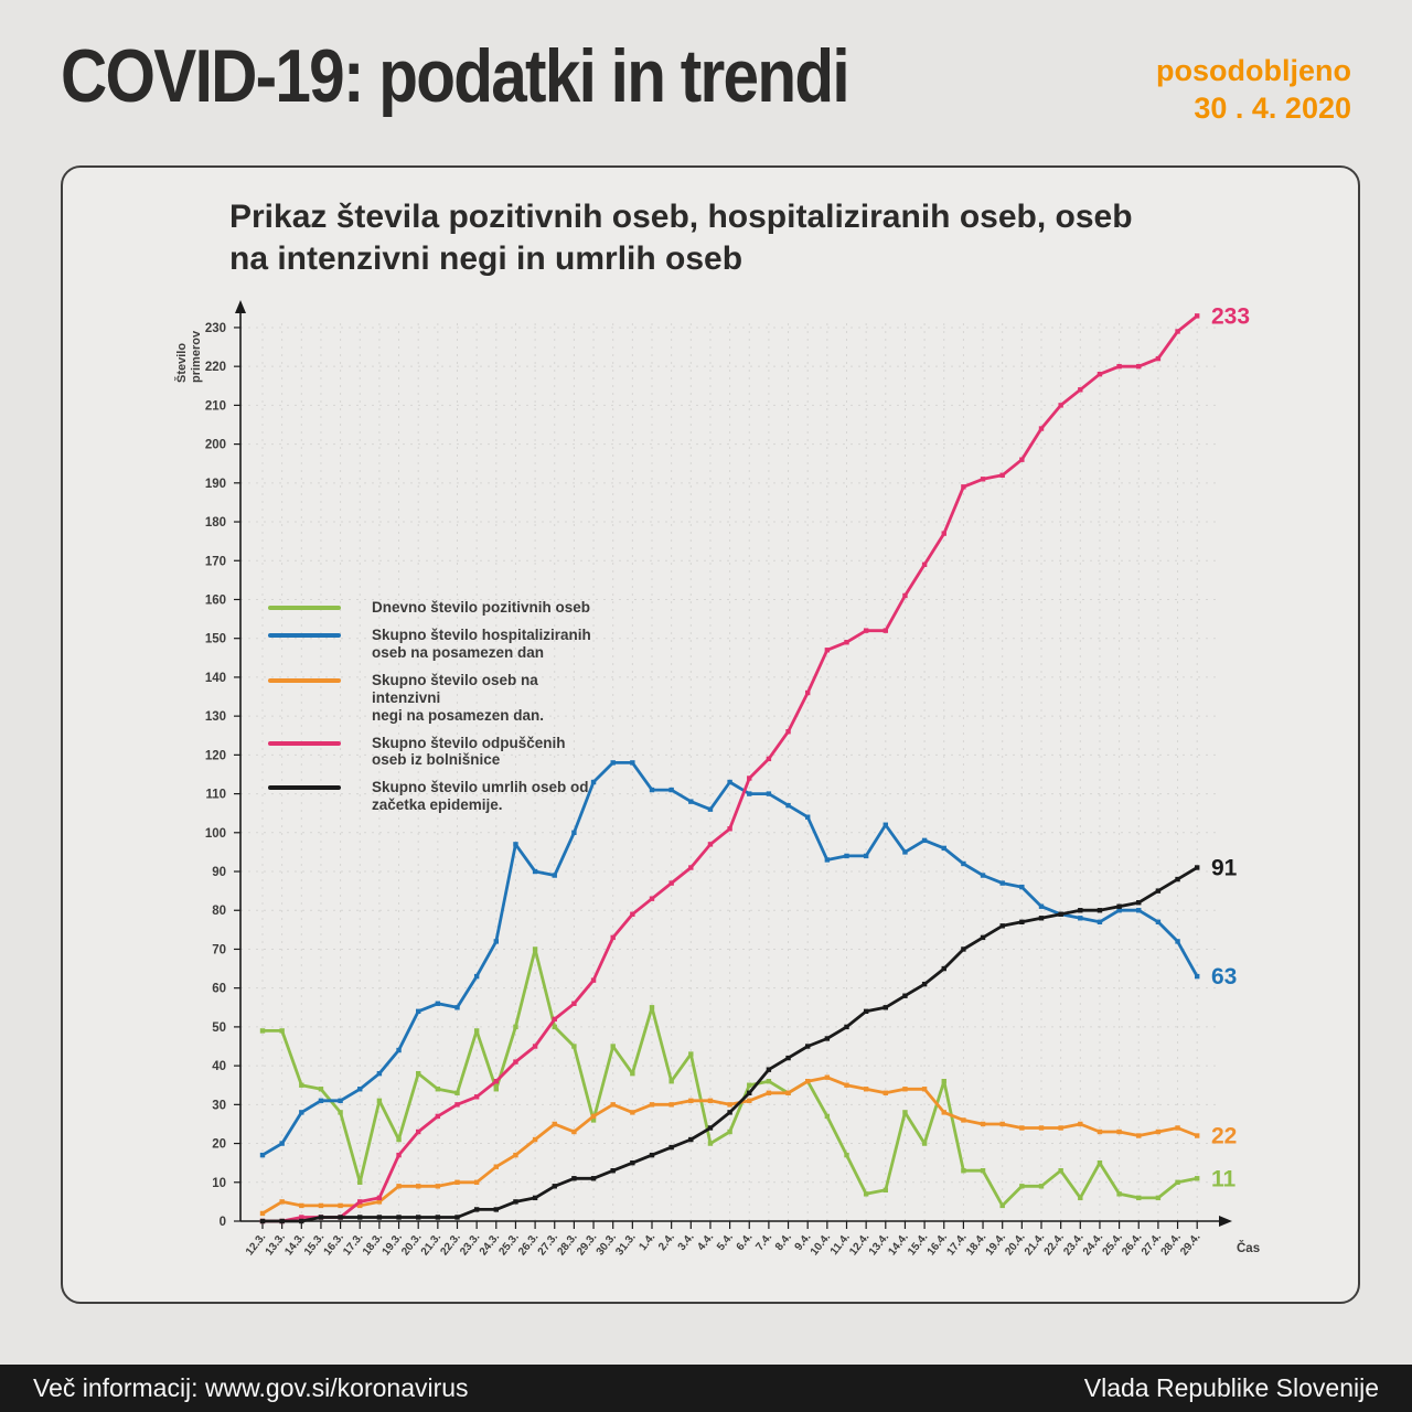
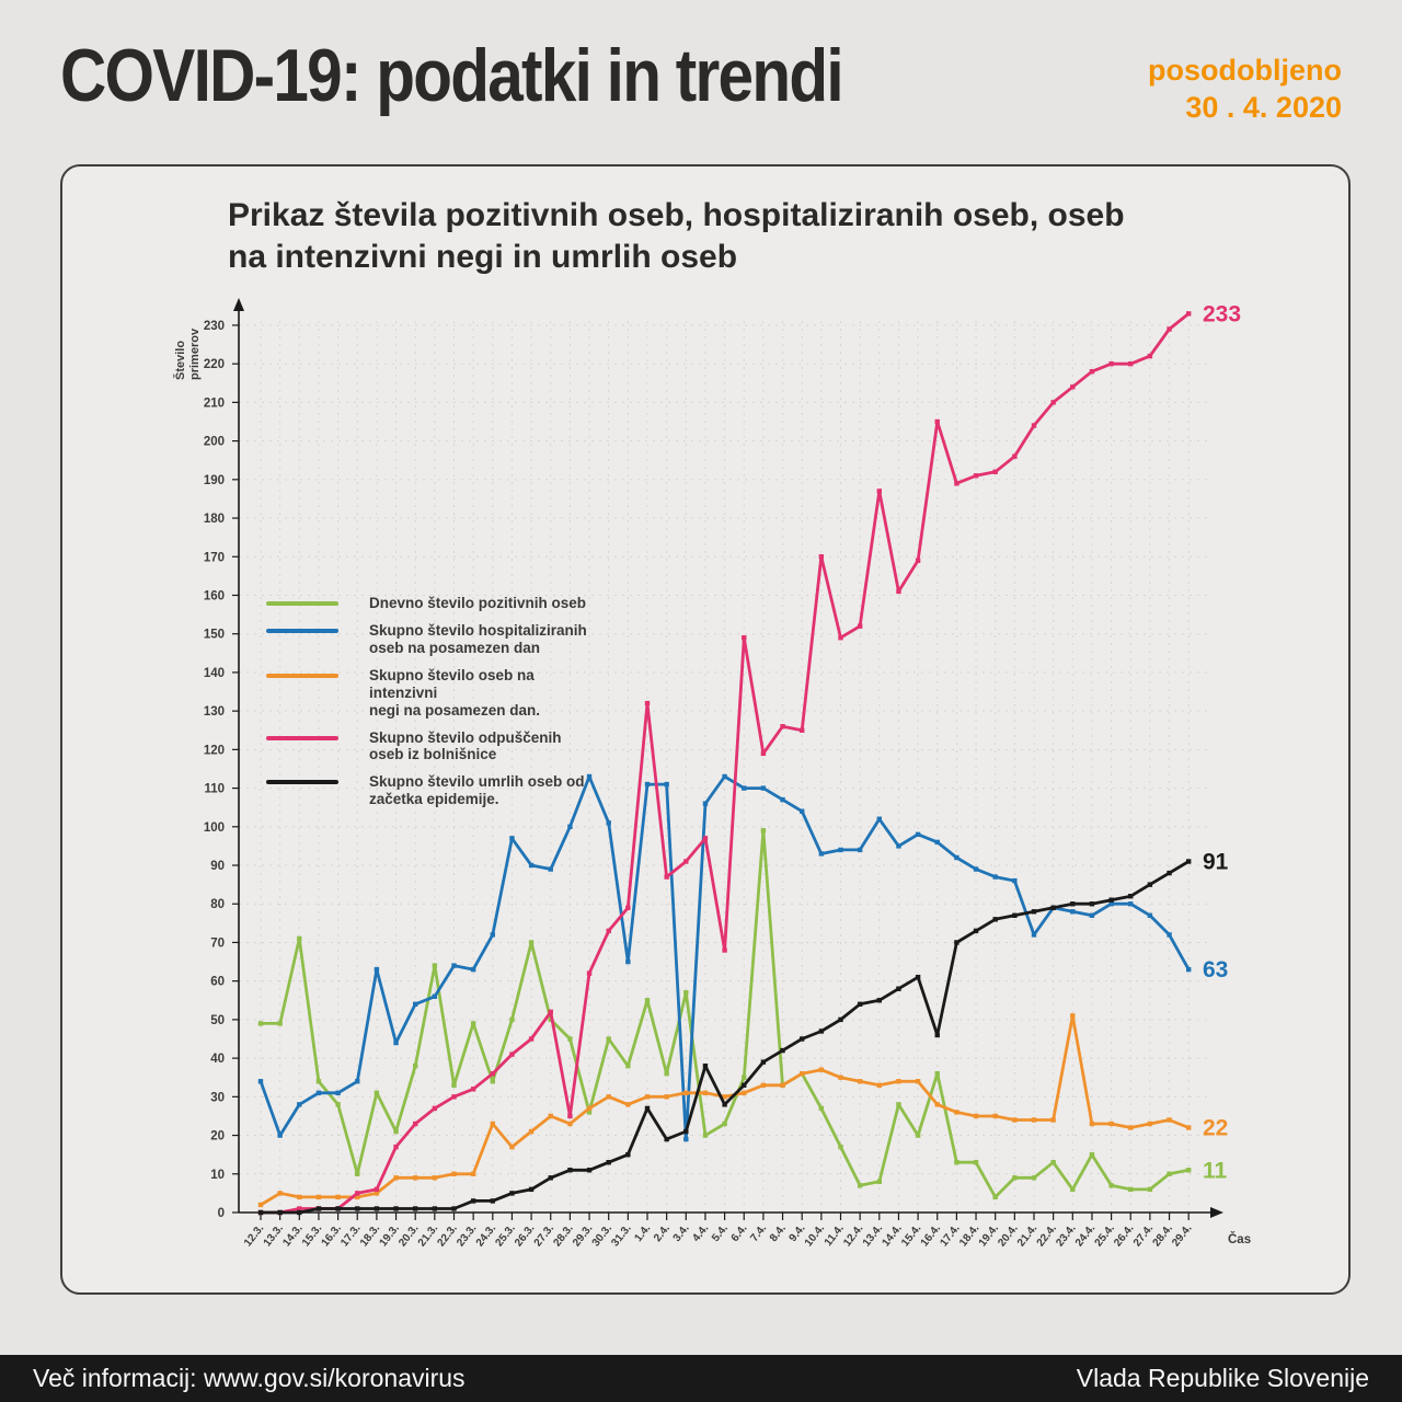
Skupno število hospitaliziranih oseb na posamezen dan/12.3.: 17 -> 34
Dnevno število pozitivnih oseb/14.3.: 35 -> 71
Skupno število hospitaliziranih oseb na posamezen dan/18.3.: 38 -> 63
Dnevno število pozitivnih oseb/21.3.: 34 -> 64
Skupno število hospitaliziranih oseb na posamezen dan/22.3.: 55 -> 64
Skupno število oseb na intenzivni negi na posamezen dan./24.3.: 14 -> 23
Skupno število odpuščenih oseb iz bolnišnice/28.3.: 56 -> 25
Skupno število hospitaliziranih oseb na posamezen dan/30.3.: 118 -> 101
Skupno število hospitaliziranih oseb na posamezen dan/31.3.: 118 -> 65
Skupno število odpuščenih oseb iz bolnišnice/1.4.: 83 -> 132
Skupno število umrlih oseb od začetka epidemije./1.4.: 17 -> 27
Dnevno število pozitivnih oseb/3.4.: 43 -> 57
Skupno število hospitaliziranih oseb na posamezen dan/3.4.: 108 -> 19
Skupno število umrlih oseb od začetka epidemije./4.4.: 24 -> 38
Skupno število odpuščenih oseb iz bolnišnice/5.4.: 101 -> 68
Skupno število odpuščenih oseb iz bolnišnice/6.4.: 114 -> 149
Dnevno število pozitivnih oseb/7.4.: 36 -> 99
Skupno število odpuščenih oseb iz bolnišnice/9.4.: 136 -> 125
Skupno število odpuščenih oseb iz bolnišnice/10.4.: 147 -> 170
Skupno število odpuščenih oseb iz bolnišnice/13.4.: 152 -> 187
Skupno število odpuščenih oseb iz bolnišnice/16.4.: 177 -> 205
Skupno število umrlih oseb od začetka epidemije./16.4.: 65 -> 46
Skupno število hospitaliziranih oseb na posamezen dan/21.4.: 81 -> 72
Skupno število oseb na intenzivni negi na posamezen dan./23.4.: 25 -> 51
